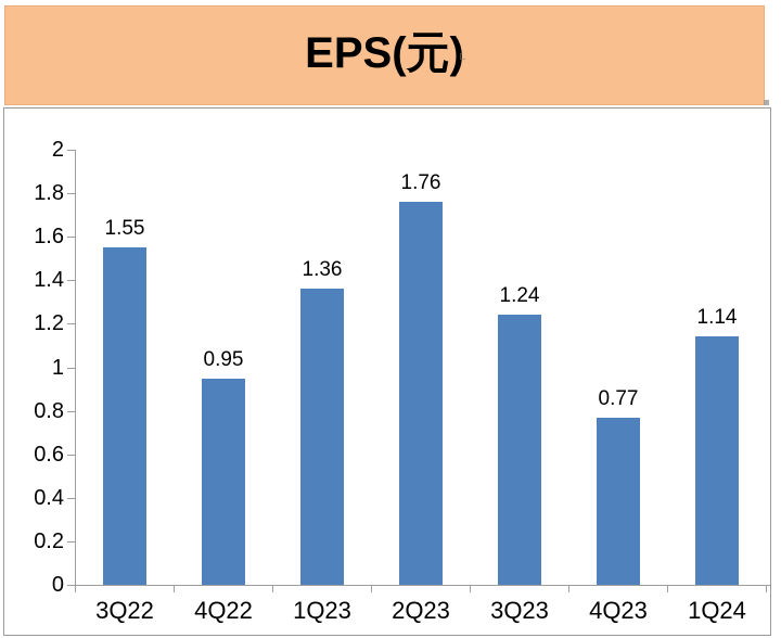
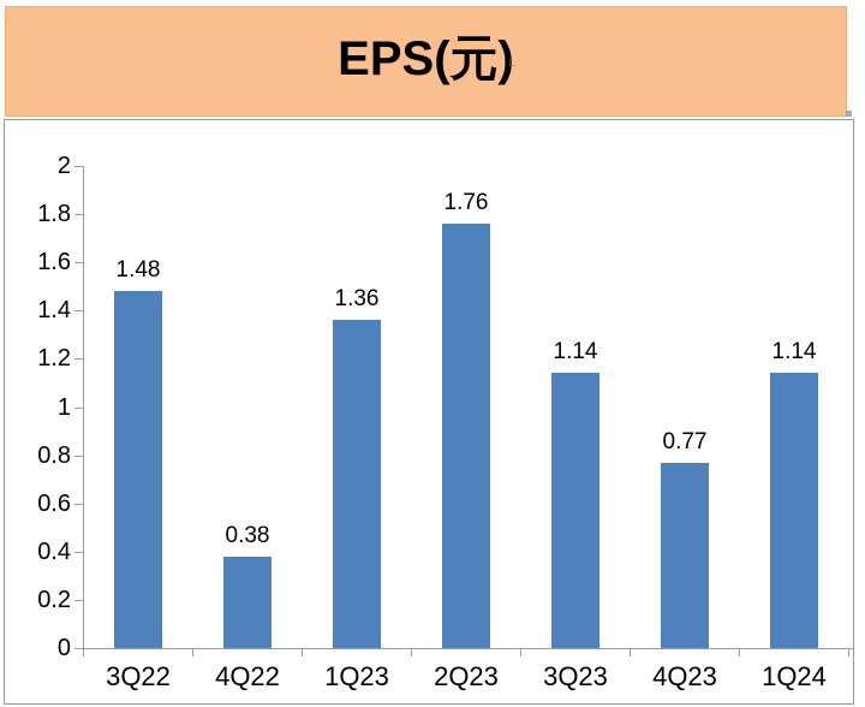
3Q22: 1.55 -> 1.48
4Q22: 0.95 -> 0.38
3Q23: 1.24 -> 1.14
